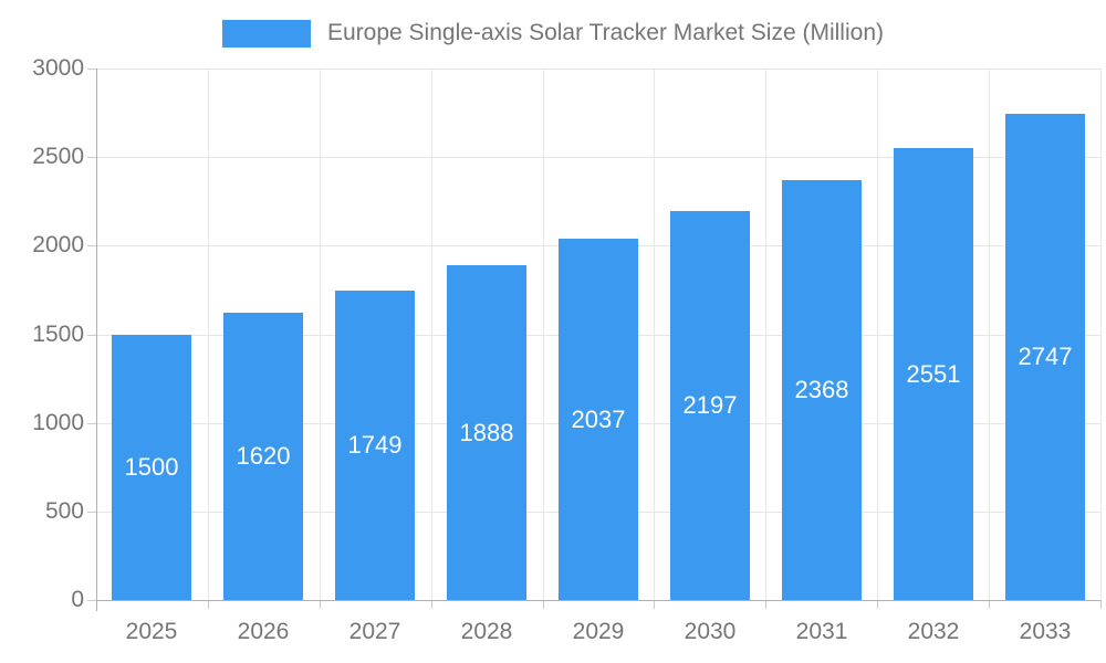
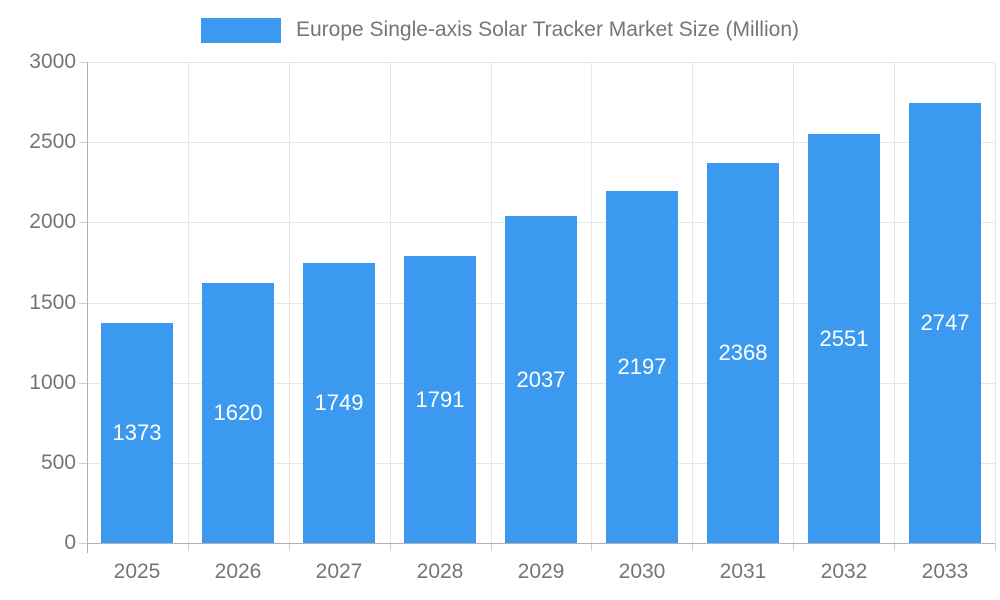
2025: 1500 -> 1373
2028: 1888 -> 1791
